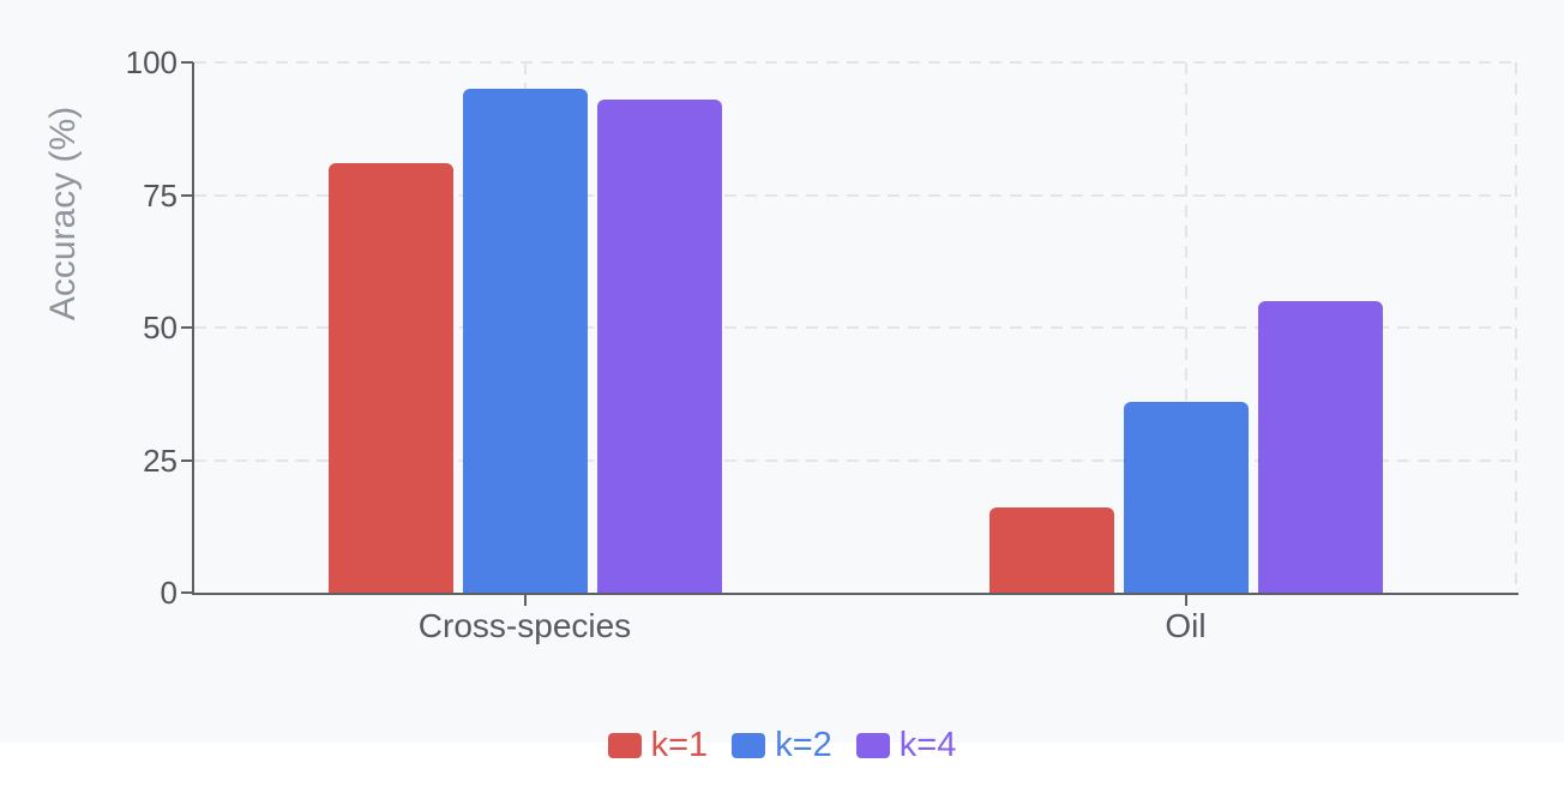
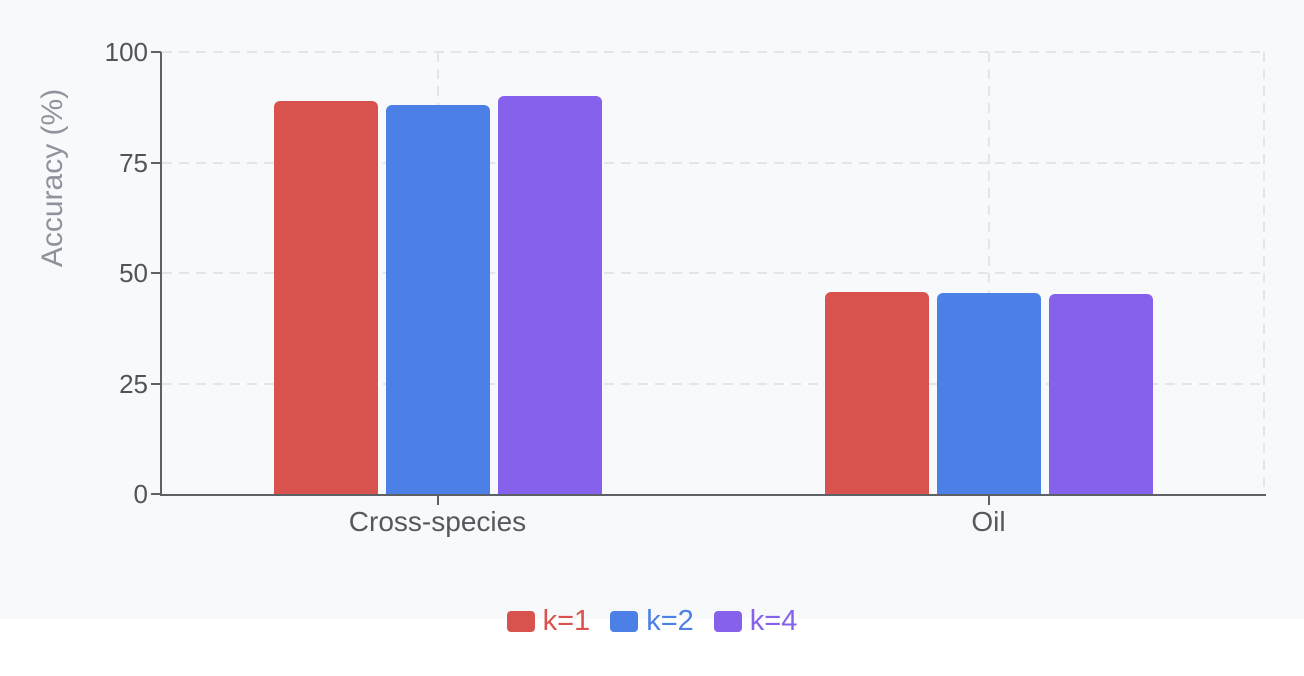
k=1/Cross-species: 81 -> 89
k=2/Cross-species: 95 -> 88
k=4/Cross-species: 93 -> 90
k=1/Oil: 16 -> 46
k=2/Oil: 36 -> 45
k=4/Oil: 55 -> 45
